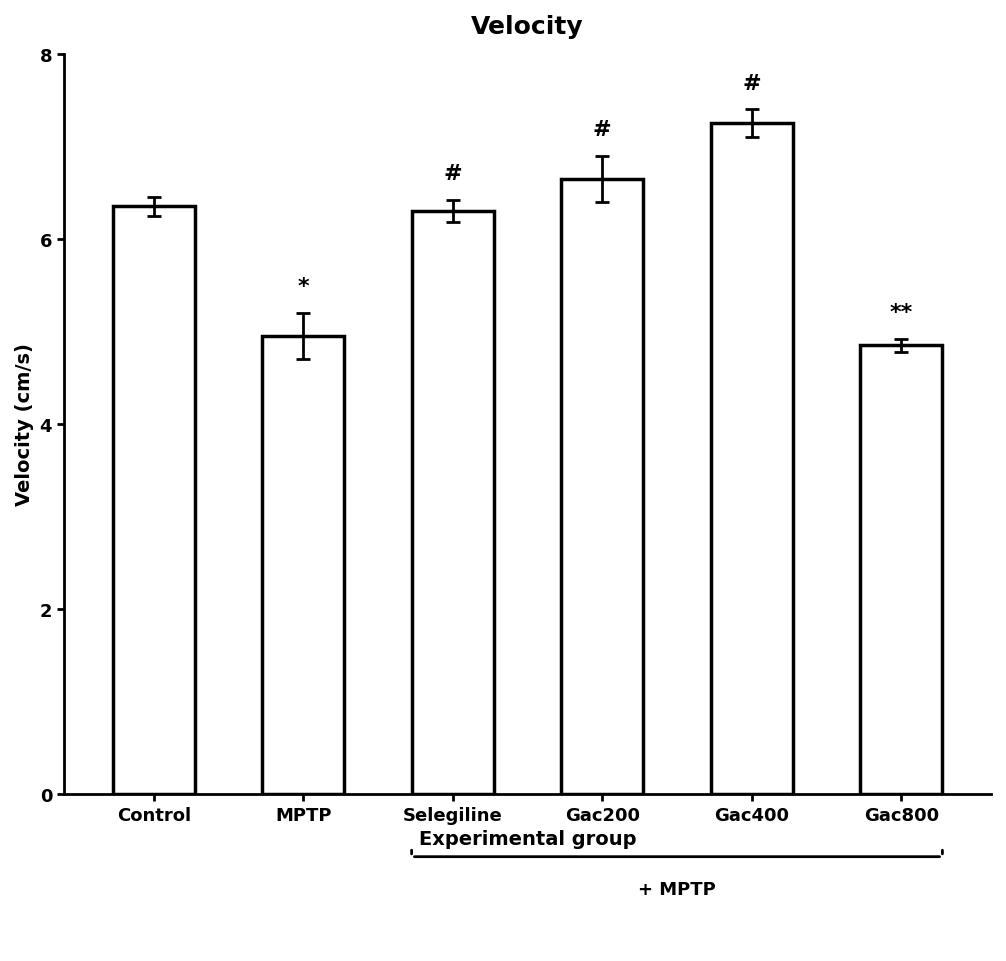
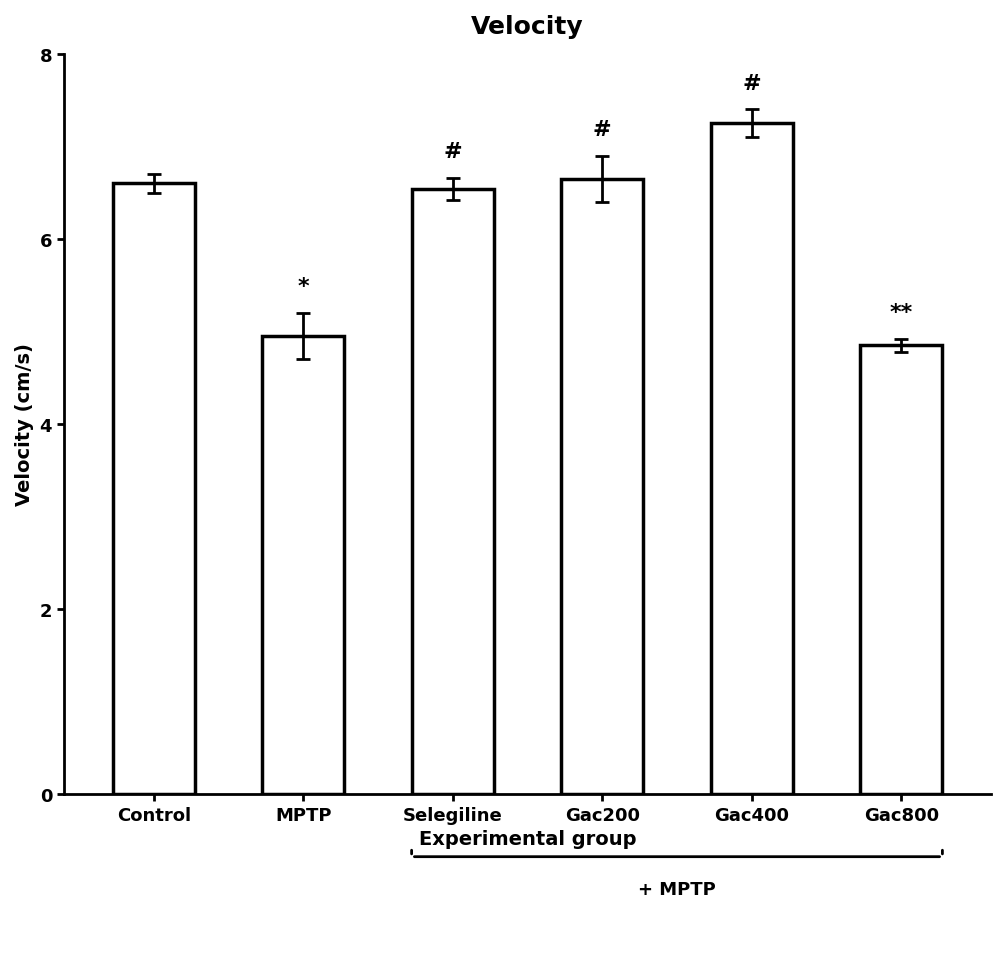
Control: 6.35 -> 6.60
Selegiline: 6.30 -> 6.54
